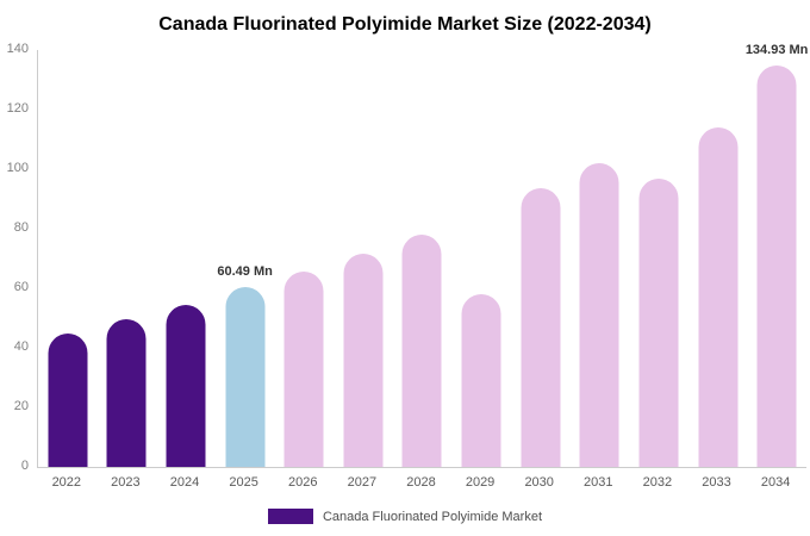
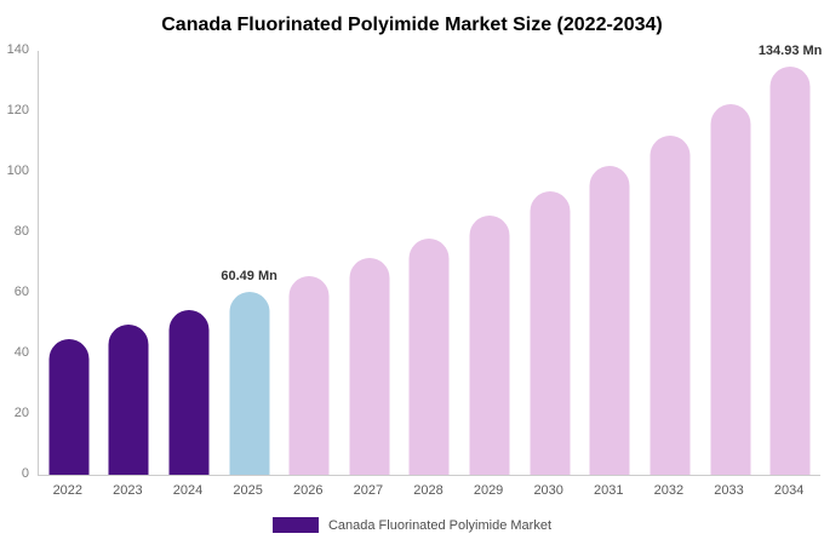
2029: 58 -> 86
2032: 97 -> 112
2033: 114 -> 122
